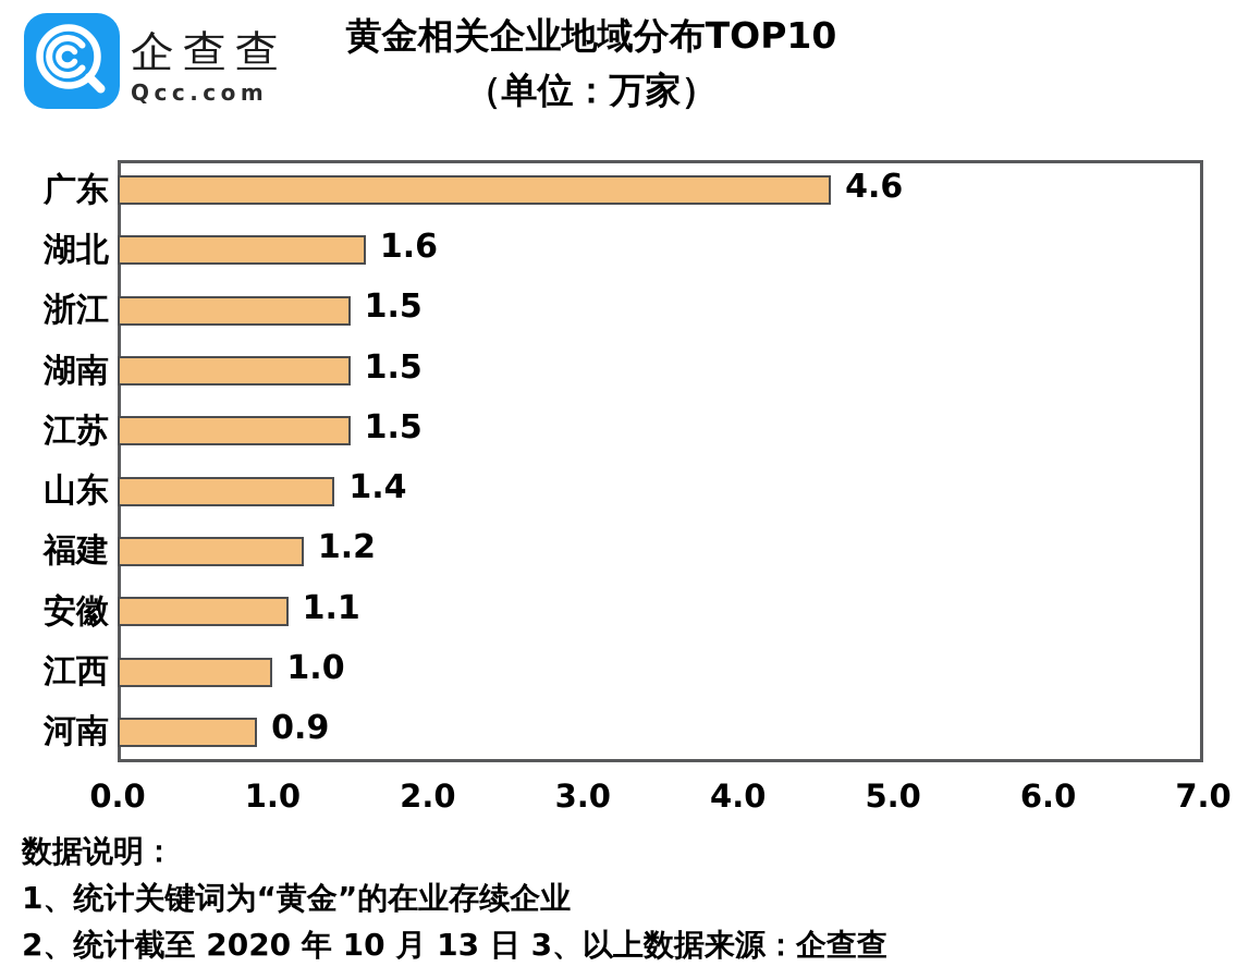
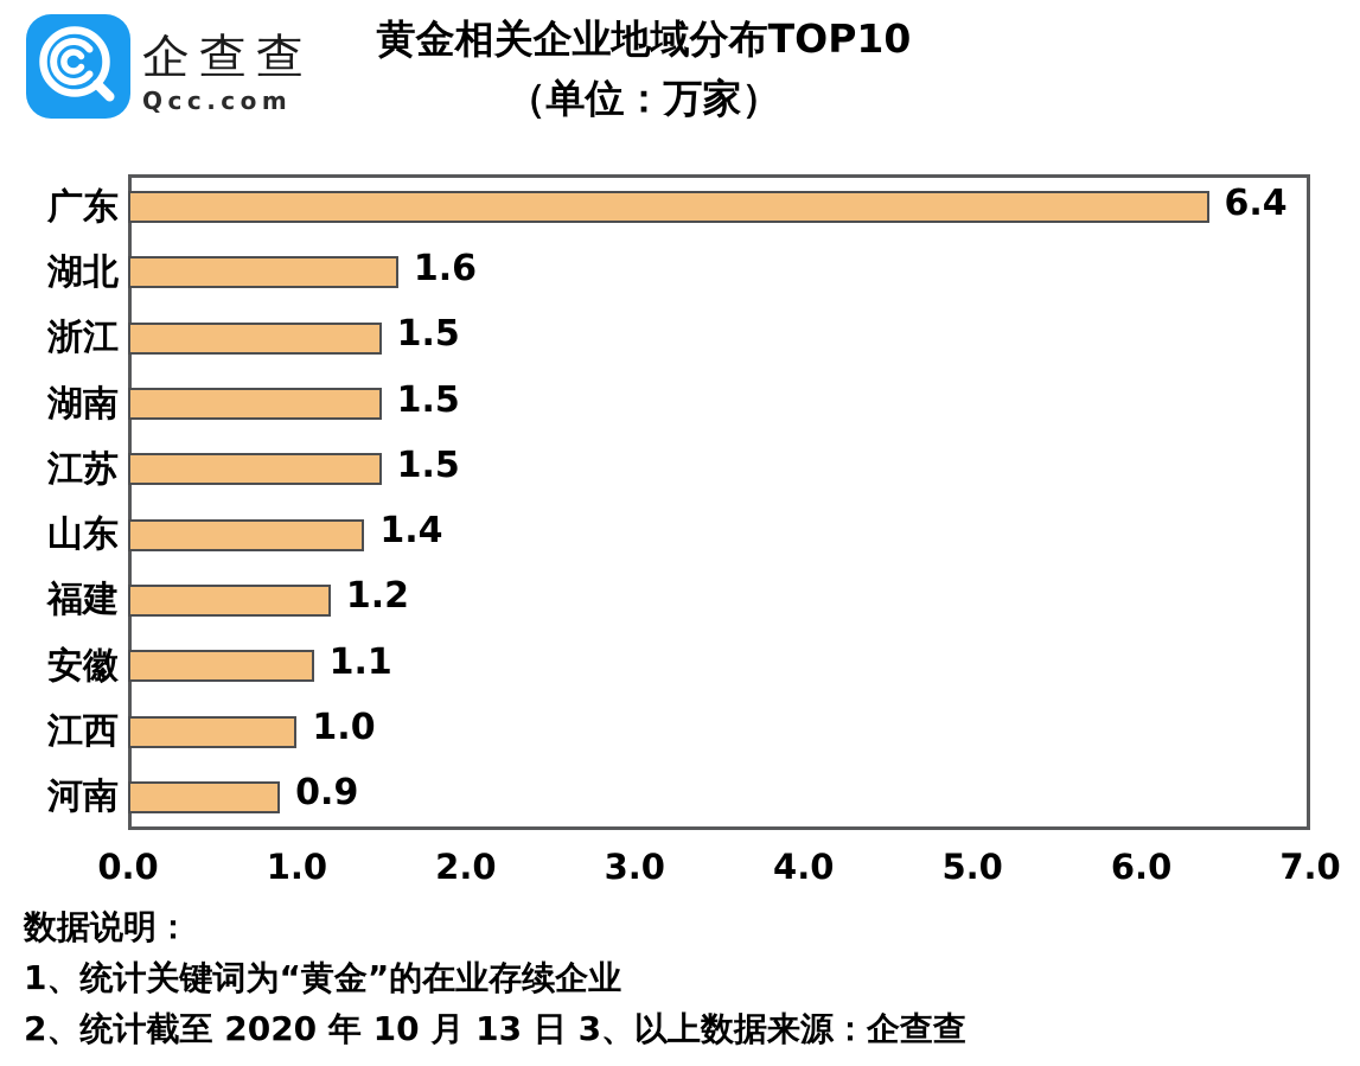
广东: 4.6 -> 6.4
